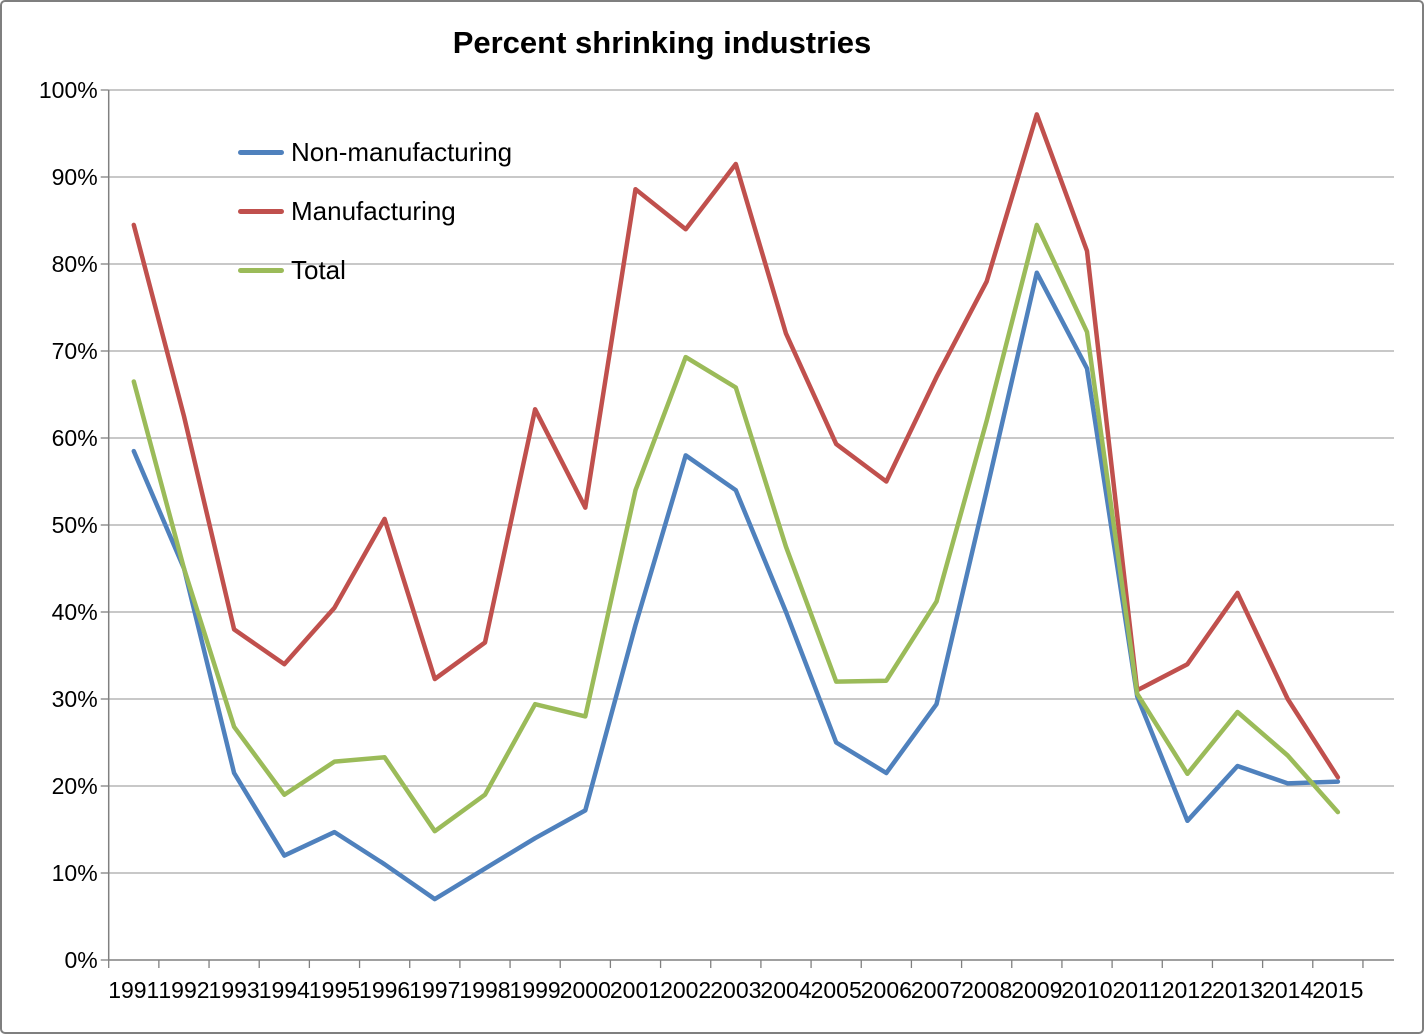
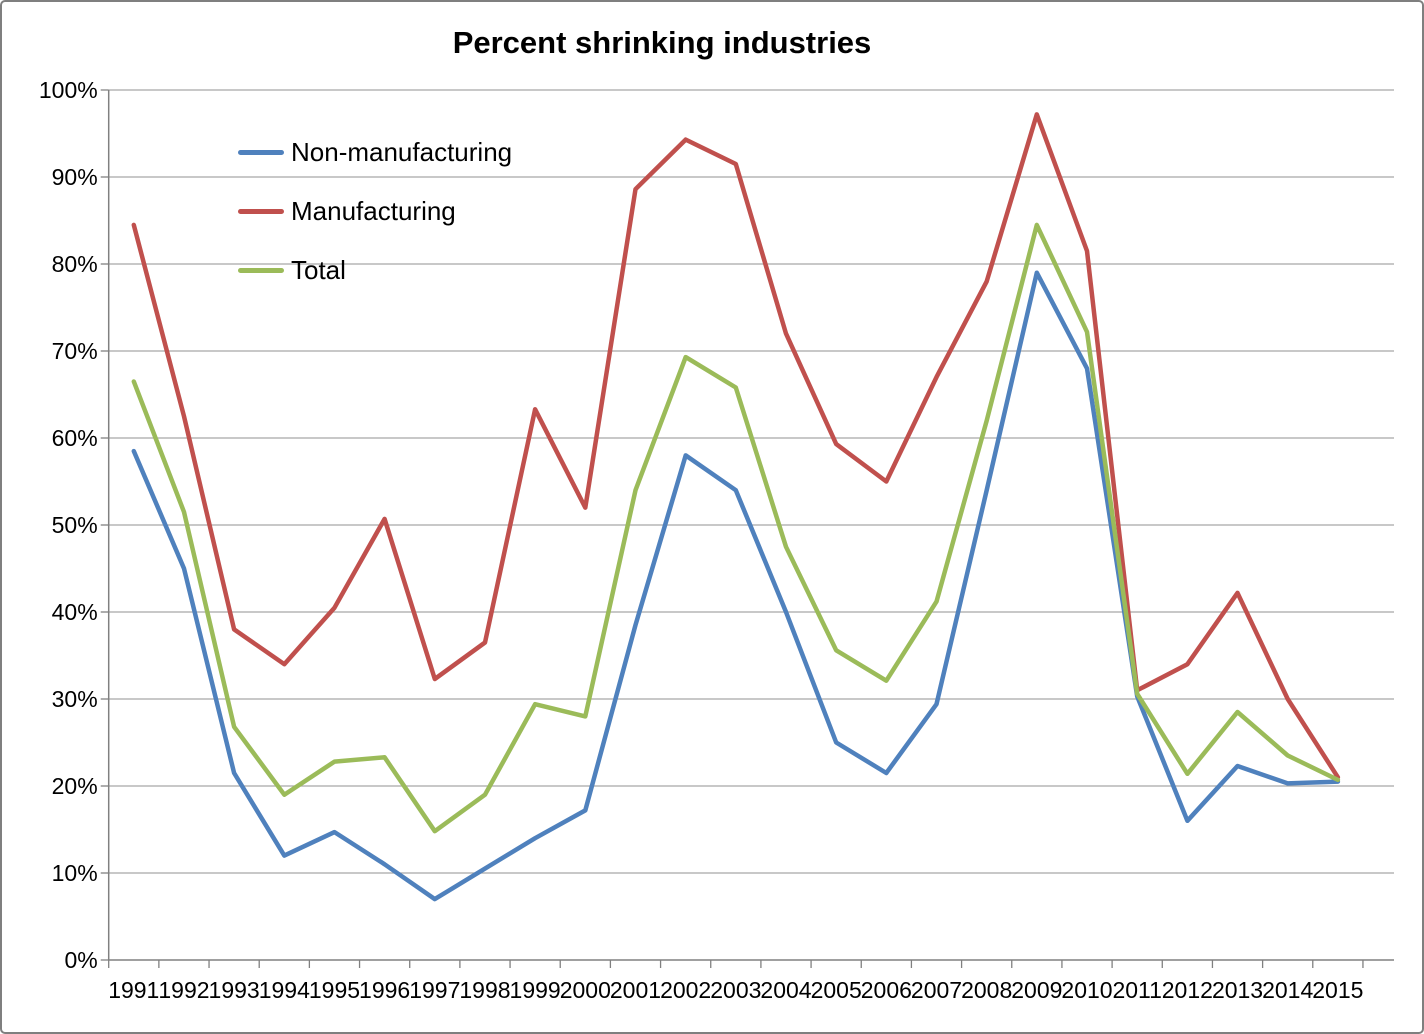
Total/1992: 45% -> 52%
Manufacturing/2002: 84% -> 94%
Total/2005: 32% -> 36%
Total/2015: 17% -> 21%
